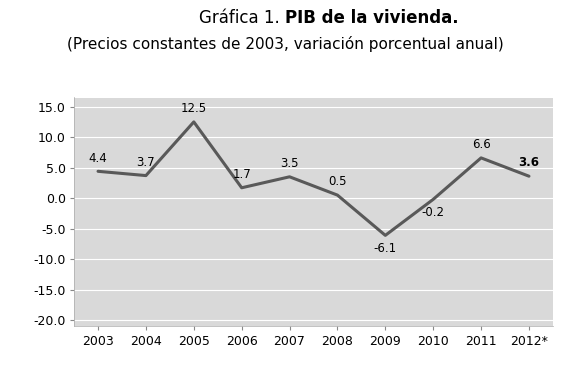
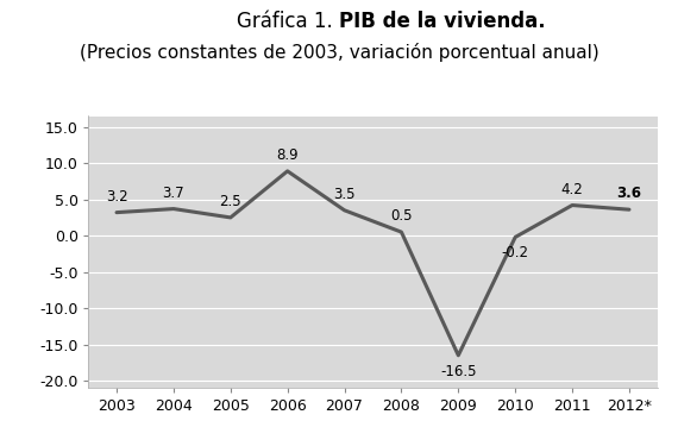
2003: 4.4 -> 3.2
2005: 12.5 -> 2.5
2006: 1.7 -> 8.9
2009: -6.1 -> -16.5
2011: 6.6 -> 4.2
